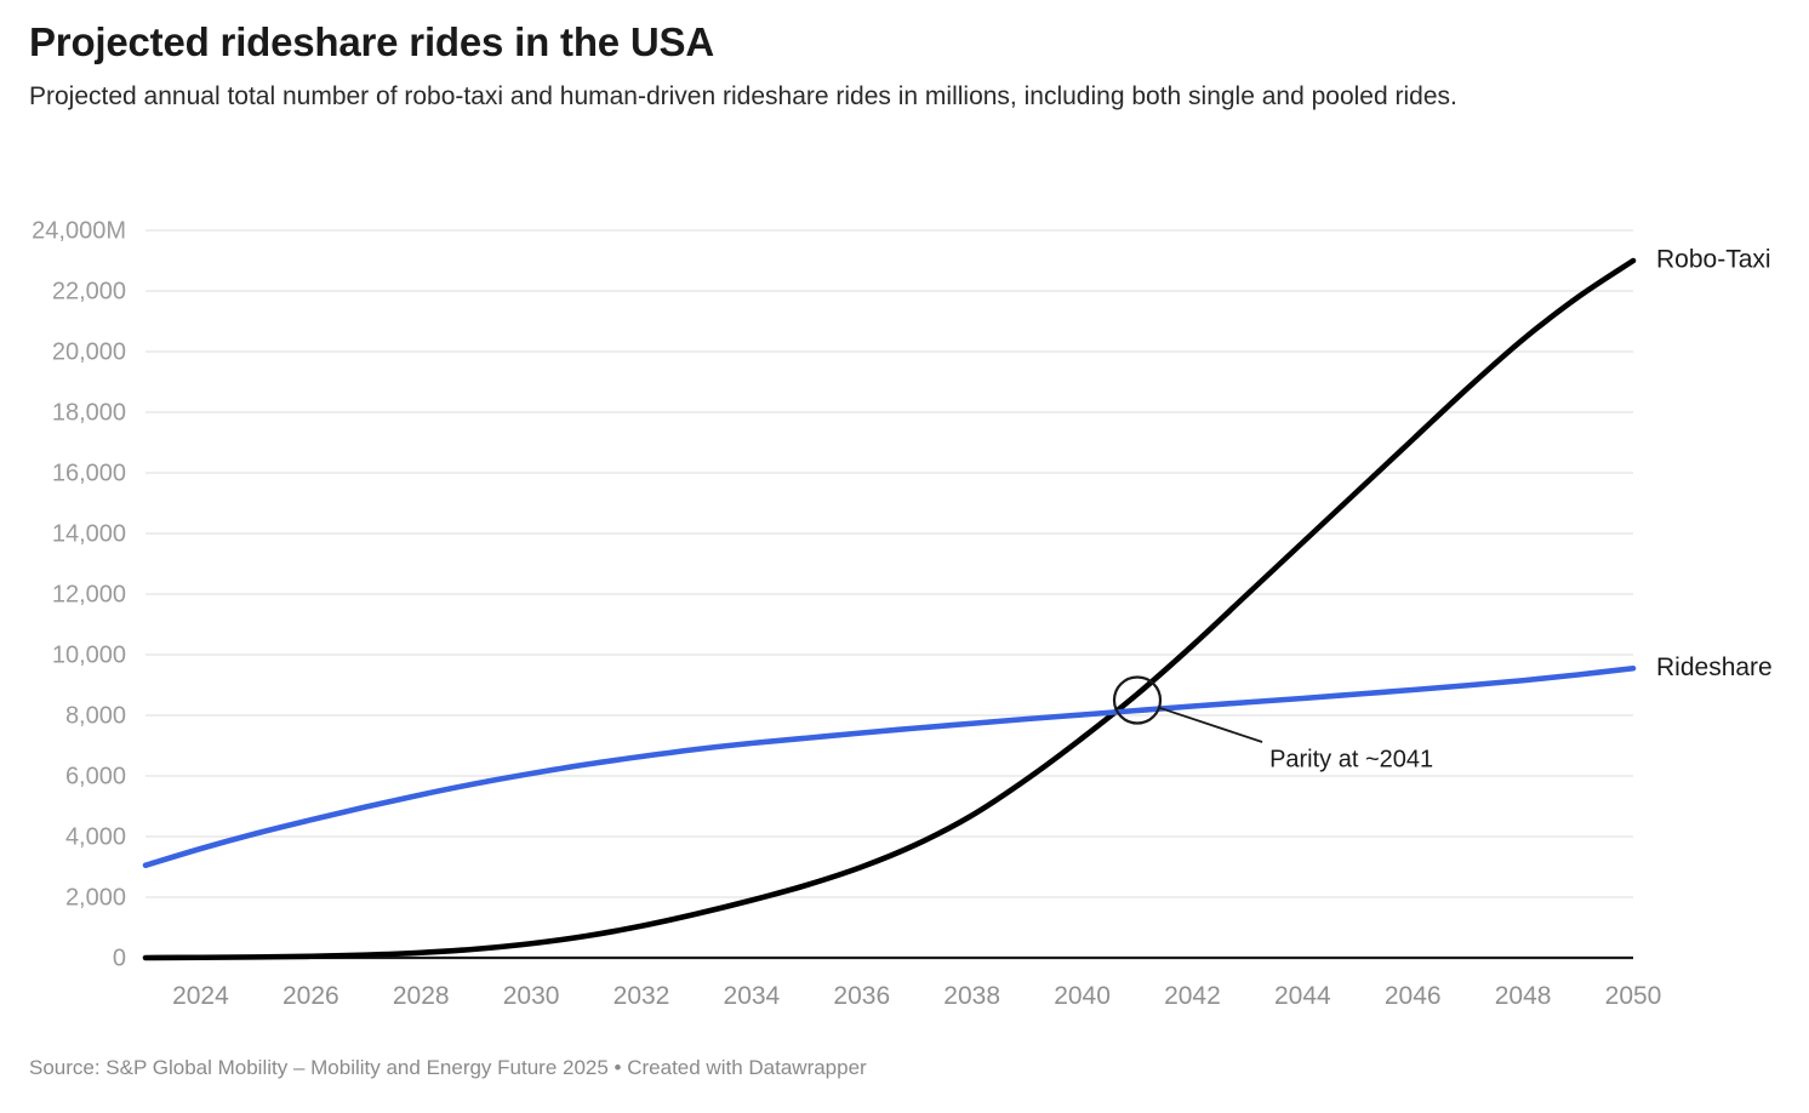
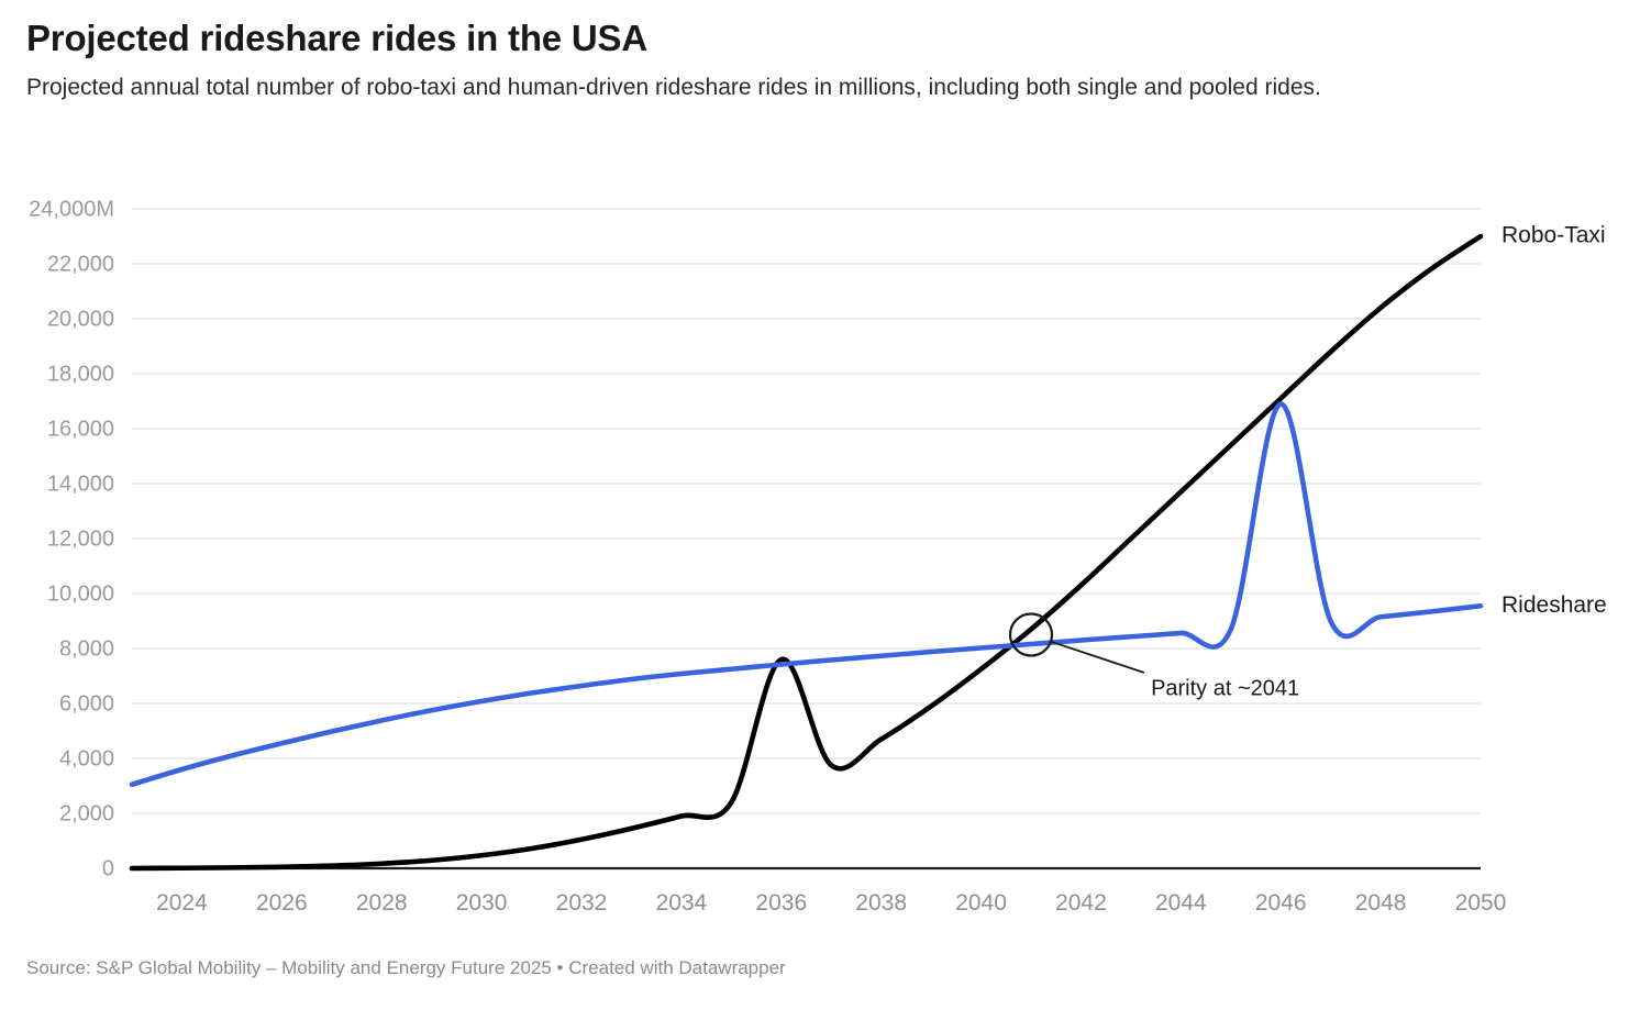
Robo-Taxi/2036: 3000M -> 7600M
Rideshare/2046: 8800M -> 16900M
